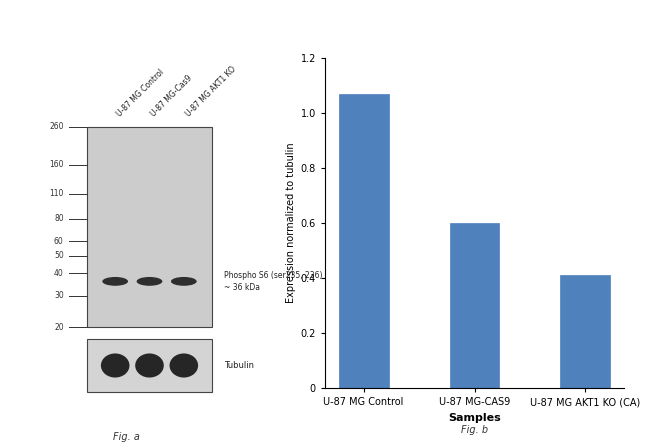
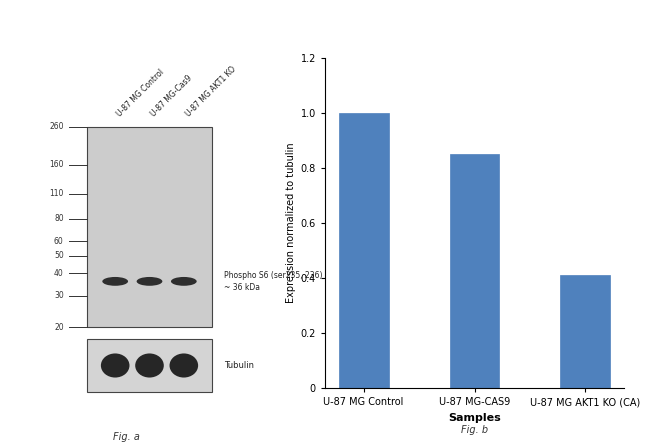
U-87 MG Control: 1.07 -> 1.00
U-87 MG-CAS9: 0.60 -> 0.85
